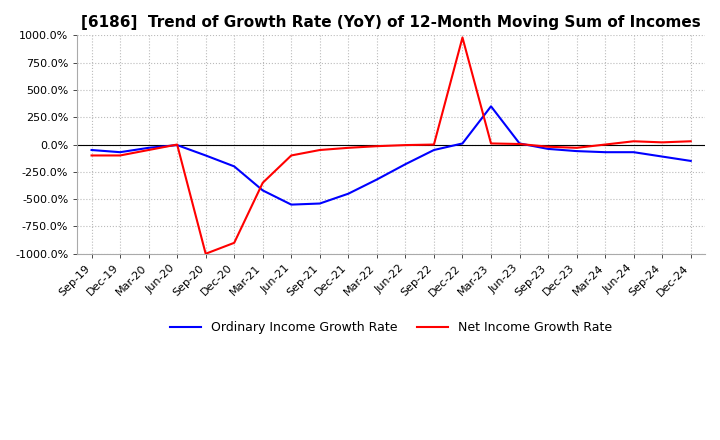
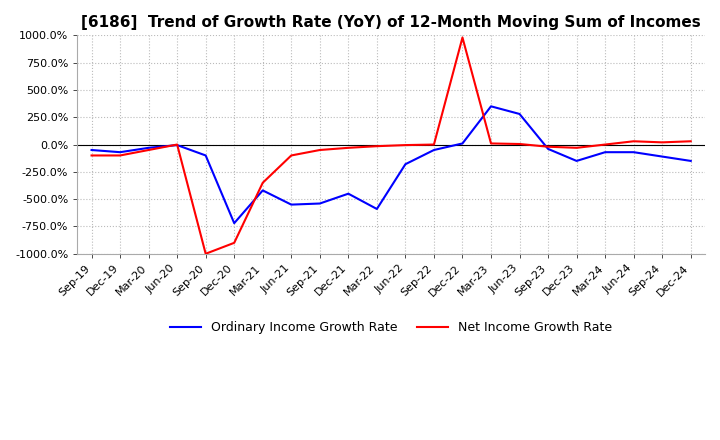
Ordinary Income Growth Rate/Dec-20: -200% -> -720%
Ordinary Income Growth Rate/Mar-22: -320% -> -590%
Ordinary Income Growth Rate/Jun-23: 10% -> 280%
Ordinary Income Growth Rate/Dec-23: -60% -> -150%
